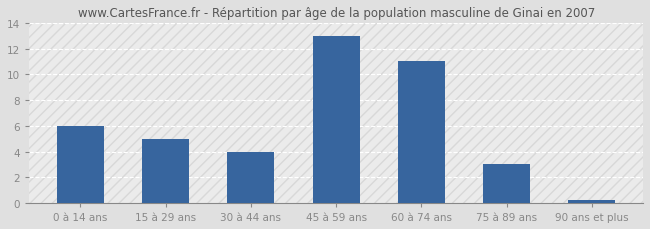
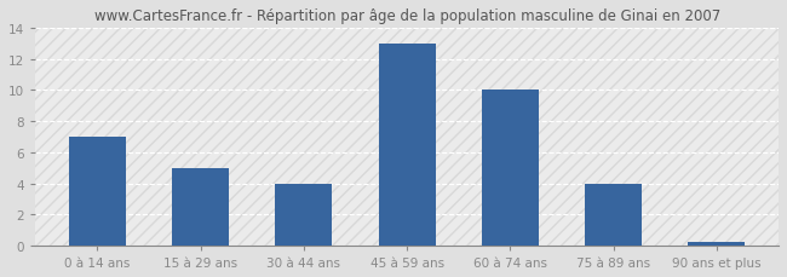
0 à 14 ans: 6.0 -> 7.0
60 à 74 ans: 11.0 -> 10.0
75 à 89 ans: 3.0 -> 4.0
